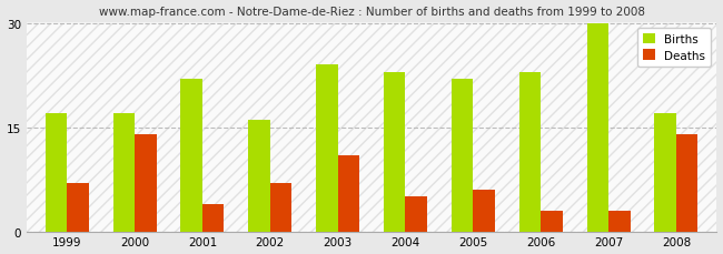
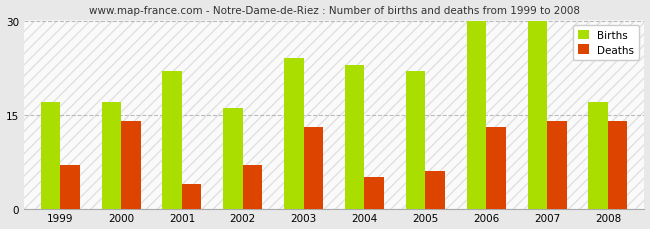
Deaths/2003: 11 -> 13
Births/2006: 23 -> 30
Deaths/2006: 3 -> 13
Deaths/2007: 3 -> 14
